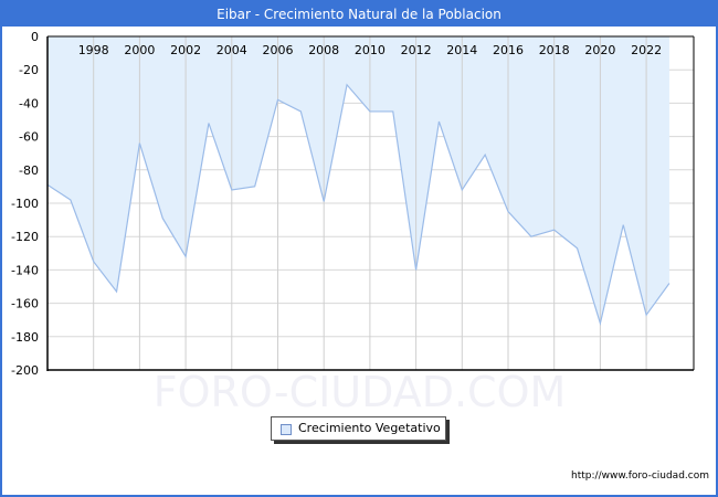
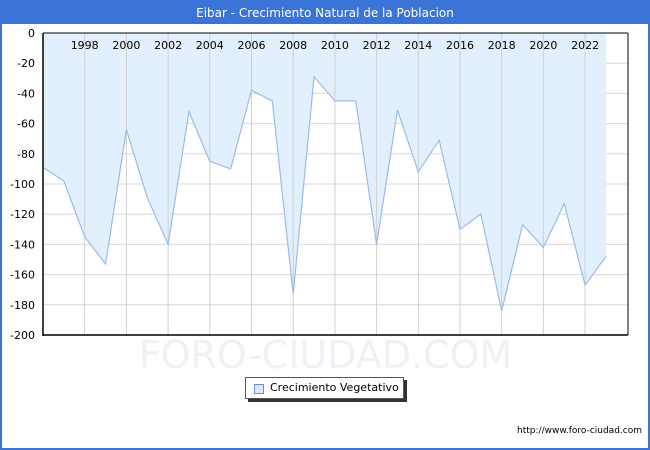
2002: -132 -> -140
2004: -92 -> -85
2008: -99 -> -173
2016: -105 -> -130
2018: -116 -> -184
2020: -172 -> -142
